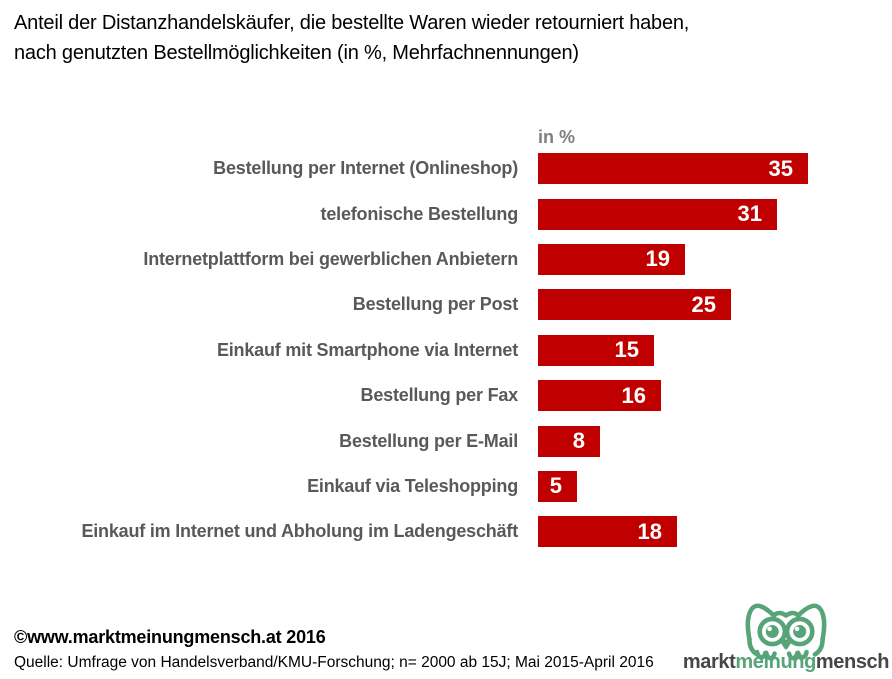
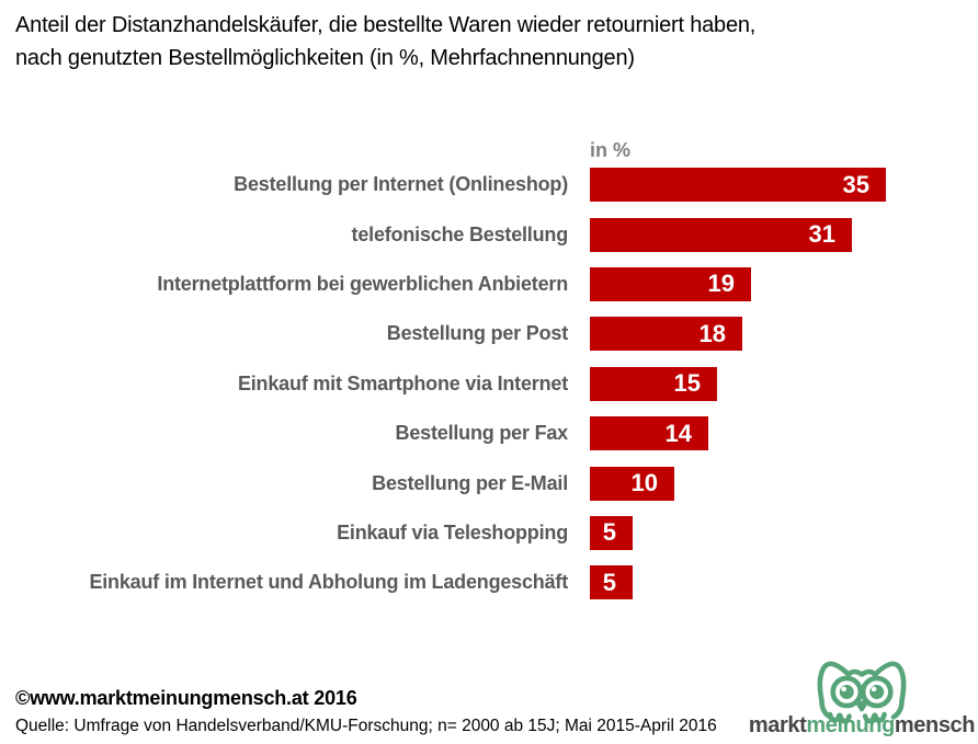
Bestellung per Post: 25 -> 18
Bestellung per Fax: 16 -> 14
Bestellung per E-Mail: 8 -> 10
Einkauf im Internet und Abholung im Ladengeschäft: 18 -> 5
